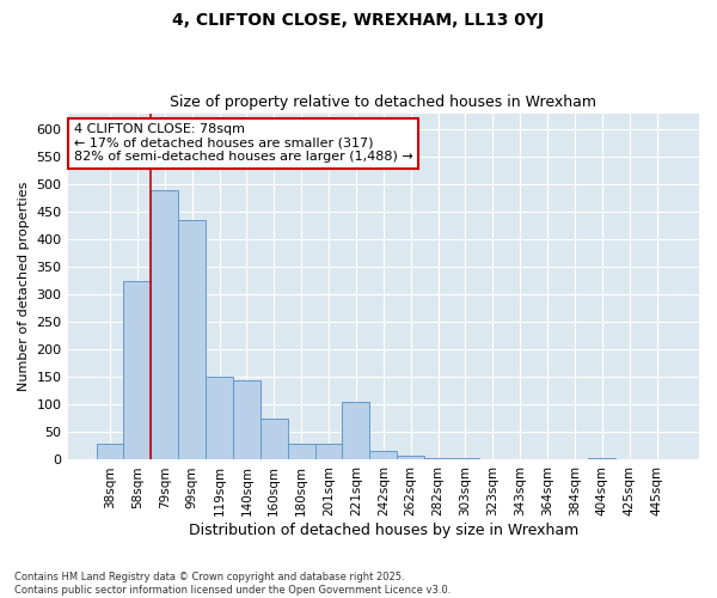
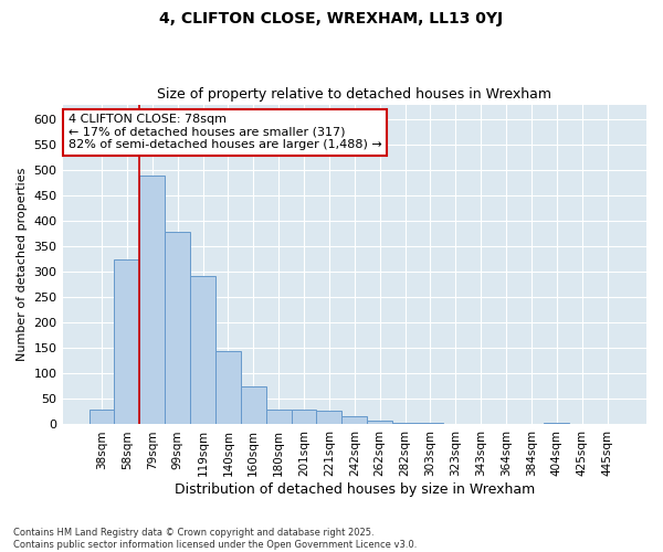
99sqm: 435 -> 380
119sqm: 150 -> 293
221sqm: 105 -> 28
